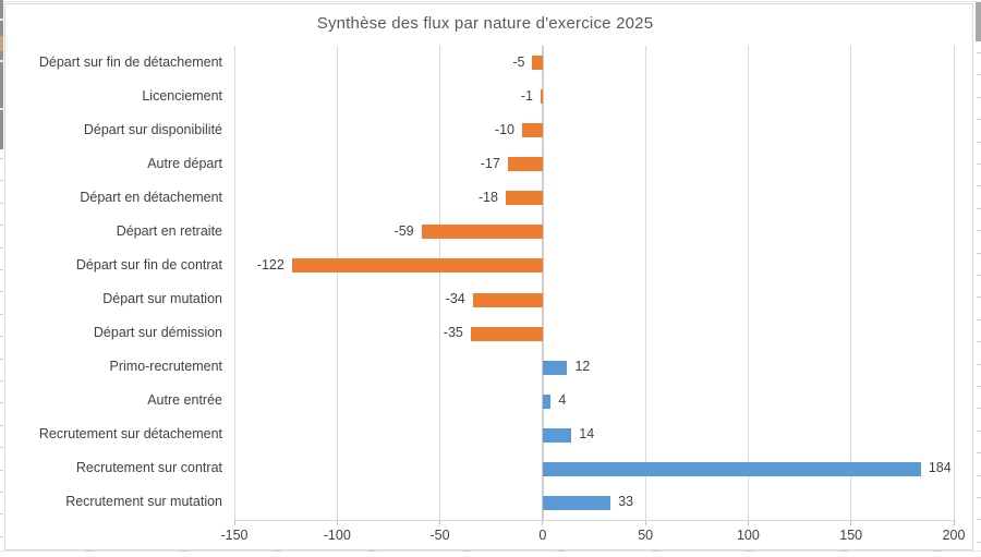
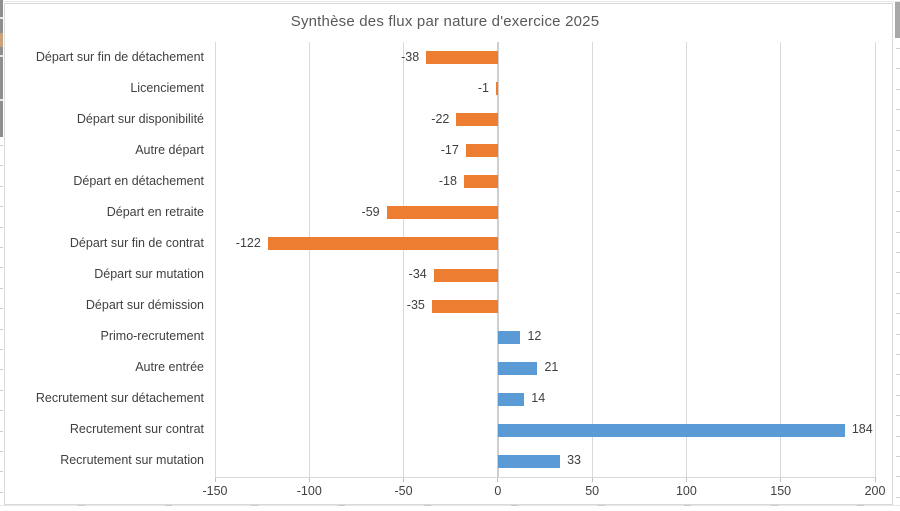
Départ sur fin de détachement: -5 -> -38
Départ sur disponibilité: -10 -> -22
Autre entrée: 4 -> 21
